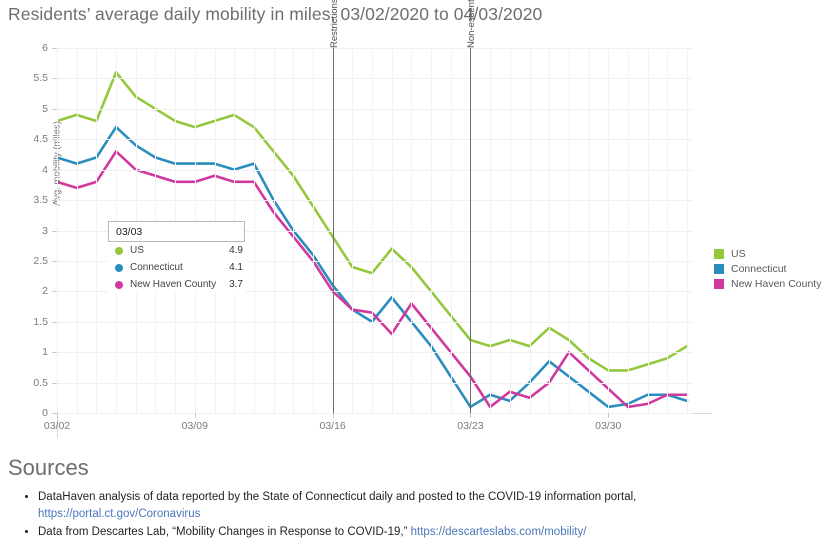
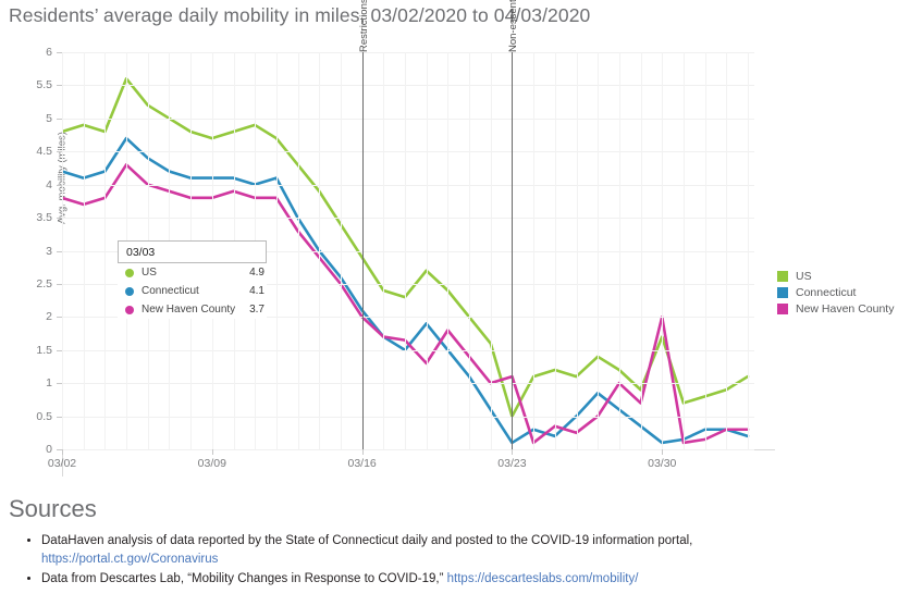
US/03/23: 1.2 -> 0.5
New Haven County/03/23: 0.6 -> 1.1
US/03/30: 0.7 -> 1.7
New Haven County/03/30: 0.4 -> 2.0
